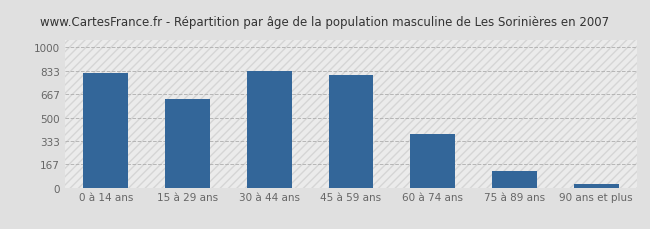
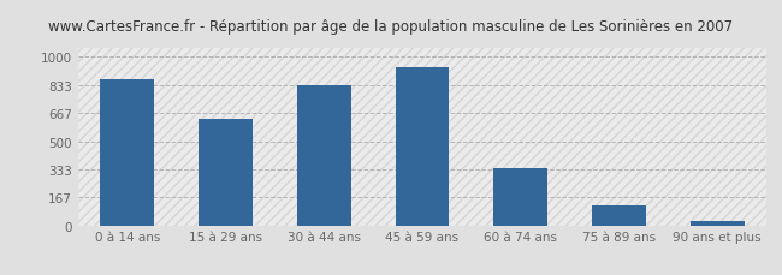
0 à 14 ans: 820 -> 870
45 à 59 ans: 800 -> 940
60 à 74 ans: 380 -> 340
